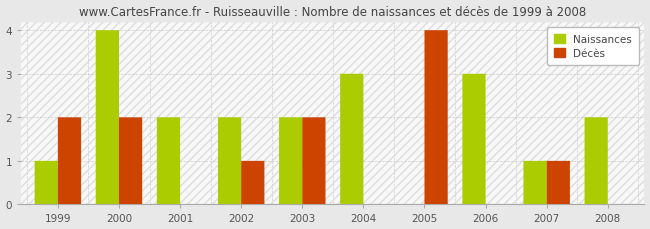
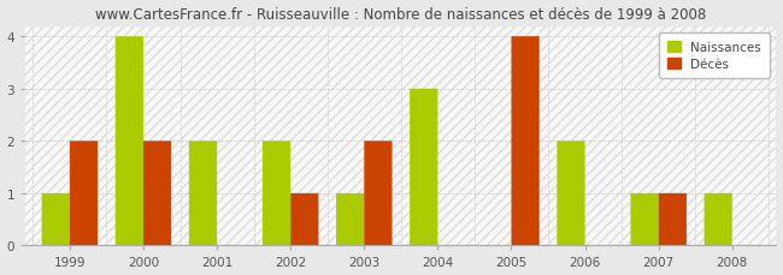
Naissances/2003: 2 -> 1
Naissances/2006: 3 -> 2
Naissances/2008: 2 -> 1
